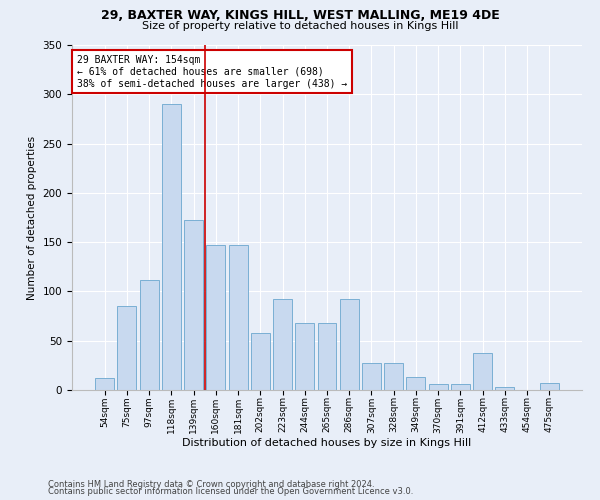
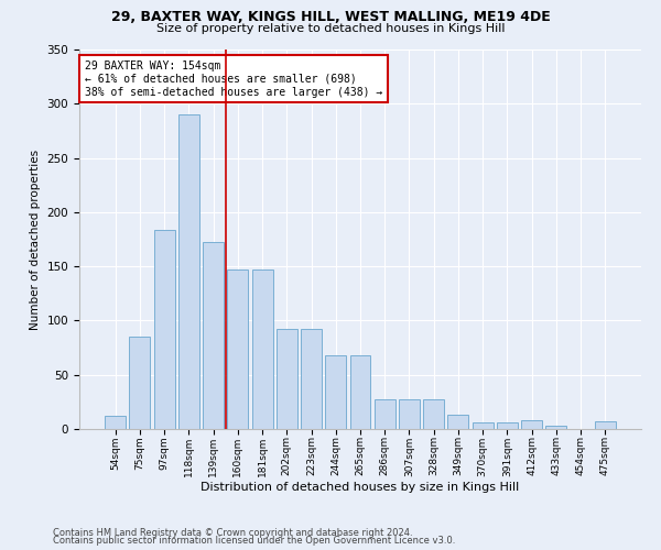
97sqm: 112 -> 184
202sqm: 58 -> 92
286sqm: 92 -> 27
412sqm: 38 -> 8
